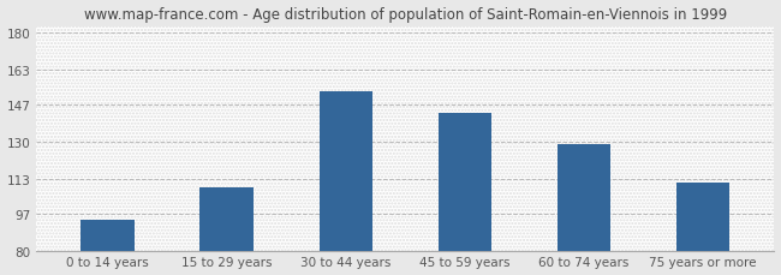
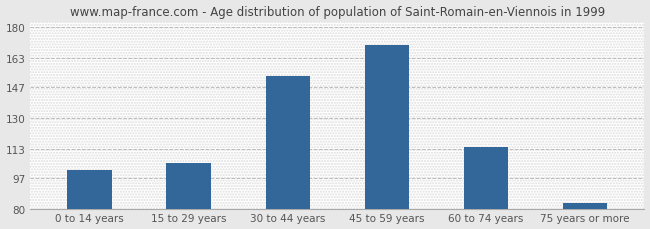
0 to 14 years: 94 -> 101
15 to 29 years: 109 -> 105
45 to 59 years: 143 -> 170
60 to 74 years: 129 -> 114
75 years or more: 111 -> 83
